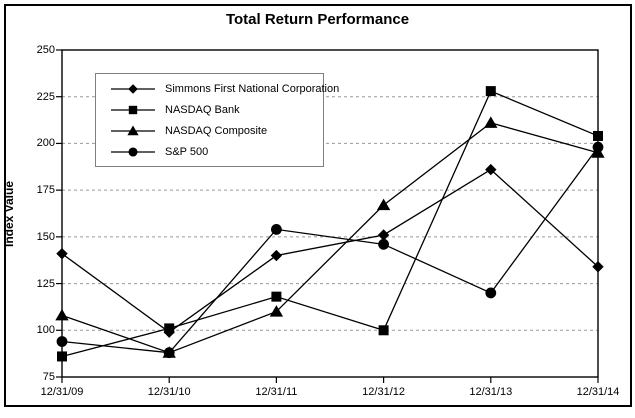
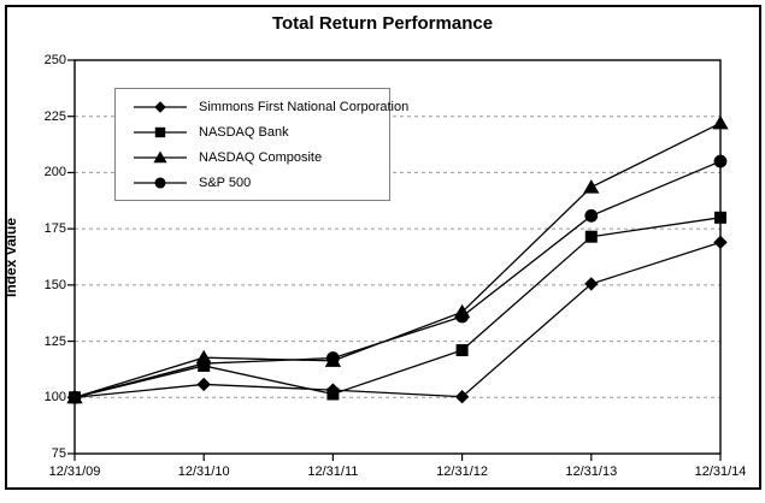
Simmons First National Corporation/12/31/09: 141 -> 100
NASDAQ Bank/12/31/09: 86 -> 100
NASDAQ Composite/12/31/09: 108 -> 100
S&P 500/12/31/09: 94 -> 100
Simmons First National Corporation/12/31/10: 99 -> 106
NASDAQ Bank/12/31/10: 101 -> 114
NASDAQ Composite/12/31/10: 88 -> 118
S&P 500/12/31/10: 88 -> 115
Simmons First National Corporation/12/31/11: 140 -> 103
NASDAQ Bank/12/31/11: 118 -> 102
NASDAQ Composite/12/31/11: 110 -> 116
S&P 500/12/31/11: 154 -> 118
Simmons First National Corporation/12/31/12: 151 -> 100
NASDAQ Bank/12/31/12: 100 -> 121
NASDAQ Composite/12/31/12: 167 -> 138
S&P 500/12/31/12: 146 -> 136
Simmons First National Corporation/12/31/13: 186 -> 150
NASDAQ Bank/12/31/13: 228 -> 172
NASDAQ Composite/12/31/13: 211 -> 194
S&P 500/12/31/13: 120 -> 181
Simmons First National Corporation/12/31/14: 134 -> 169
NASDAQ Bank/12/31/14: 204 -> 180
NASDAQ Composite/12/31/14: 195 -> 222
S&P 500/12/31/14: 198 -> 205
